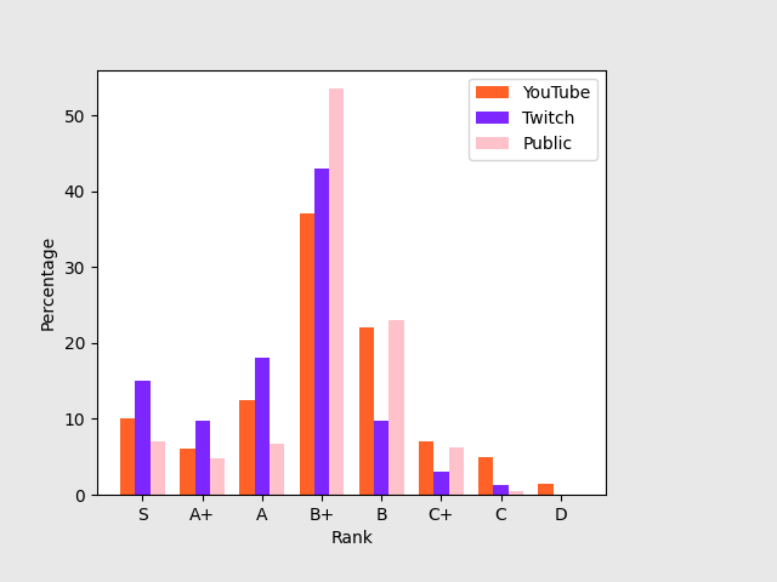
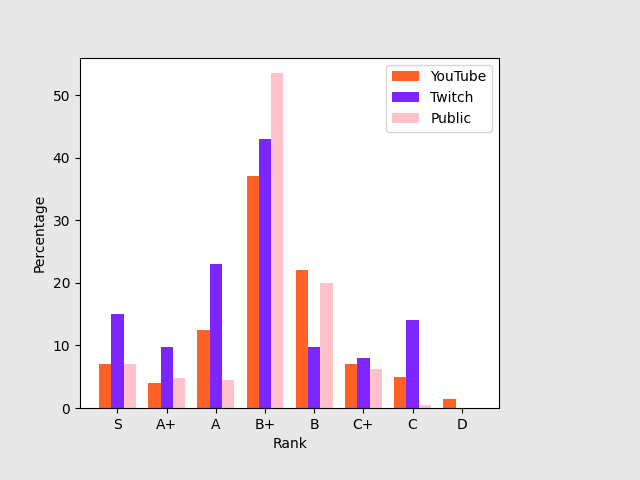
YouTube/S: 10.0 -> 7.0
YouTube/A+: 6.0 -> 4.0
Twitch/A: 18.0 -> 23.0
Public/A: 6.7 -> 4.4
Public/B: 23.0 -> 20.0
Twitch/C+: 3.0 -> 8.0
Twitch/C: 1.2 -> 14.0
